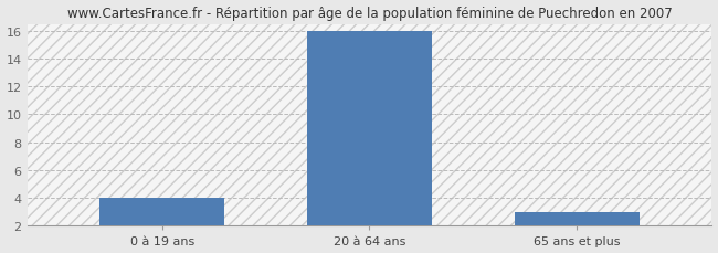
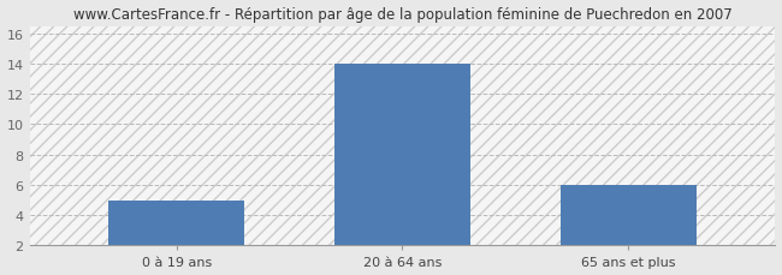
0 à 19 ans: 4 -> 5
20 à 64 ans: 16 -> 14
65 ans et plus: 3 -> 6
